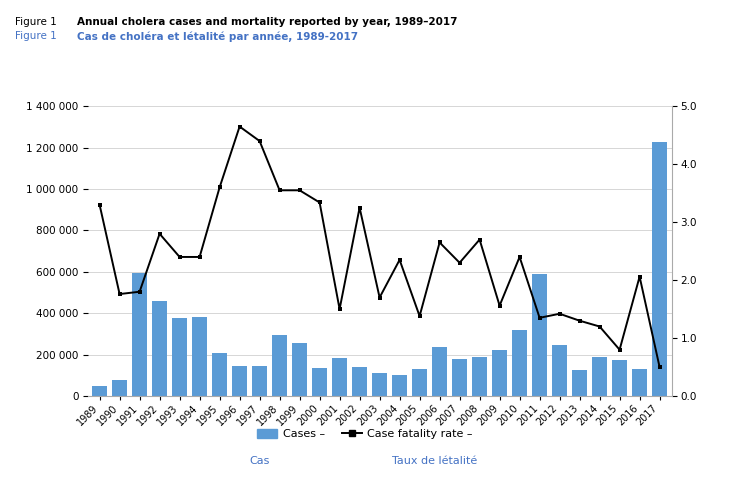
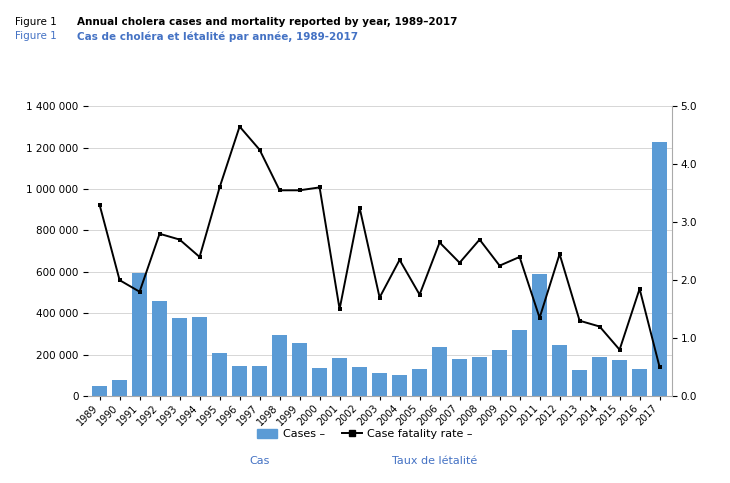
Case fatality rate –/1990: 1.76 -> 2.00
Case fatality rate –/1993: 2.40 -> 2.70
Case fatality rate –/1997: 4.40 -> 4.25
Case fatality rate –/2000: 3.34 -> 3.60
Case fatality rate –/2005: 1.38 -> 1.75
Case fatality rate –/2009: 1.56 -> 2.25
Case fatality rate –/2012: 1.42 -> 2.45
Case fatality rate –/2016: 2.06 -> 1.85
